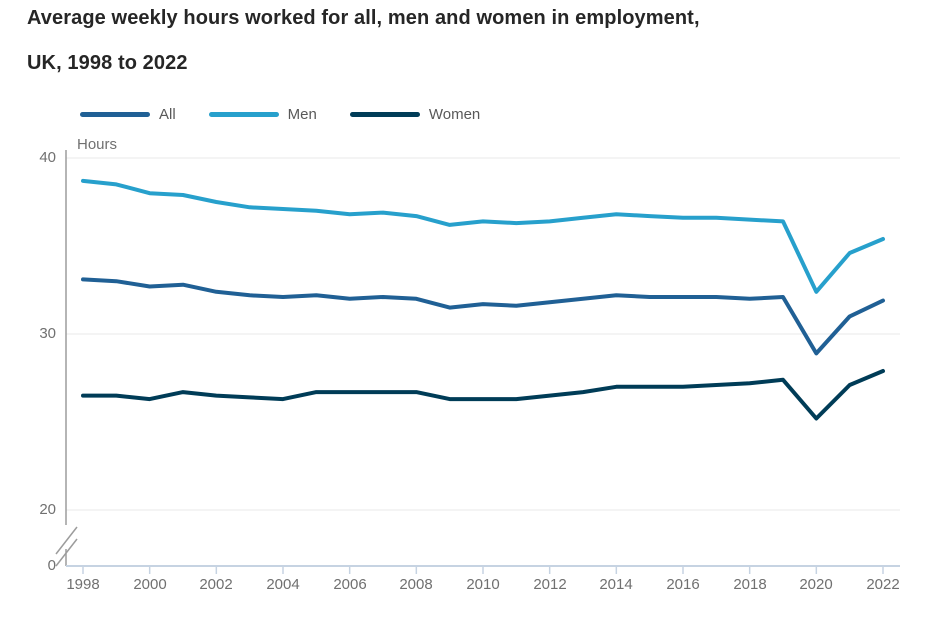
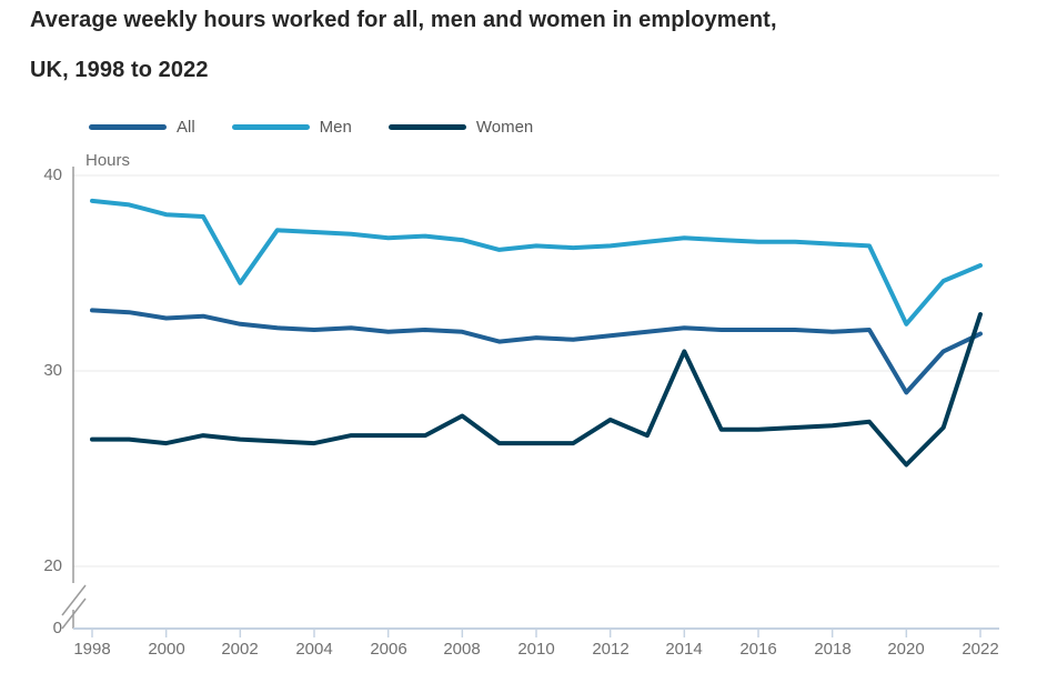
Men/2002: 37.5 -> 34.5
Women/2008: 26.7 -> 27.7
Women/2012: 26.5 -> 27.5
Women/2014: 27.0 -> 31.0
Women/2022: 27.9 -> 32.9
